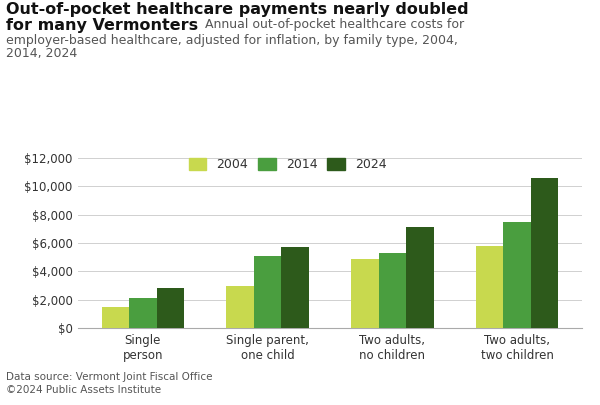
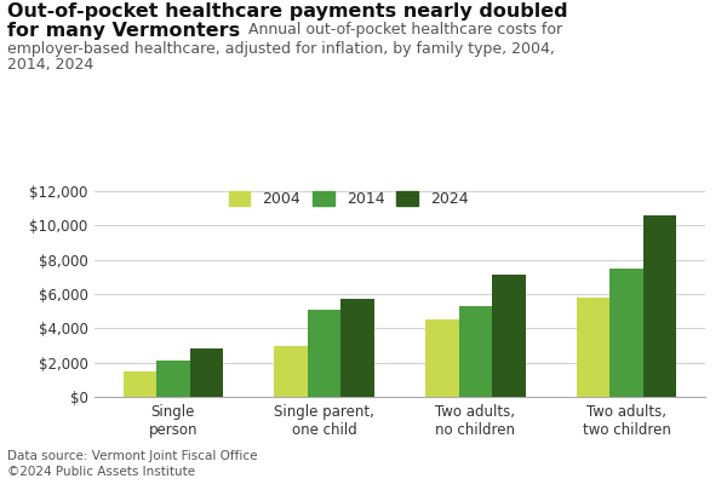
2004/Two adults, no children: $4,900 -> $4,500
